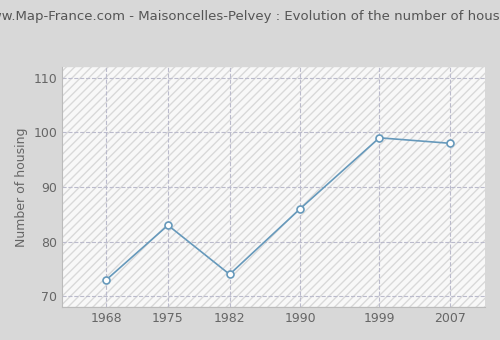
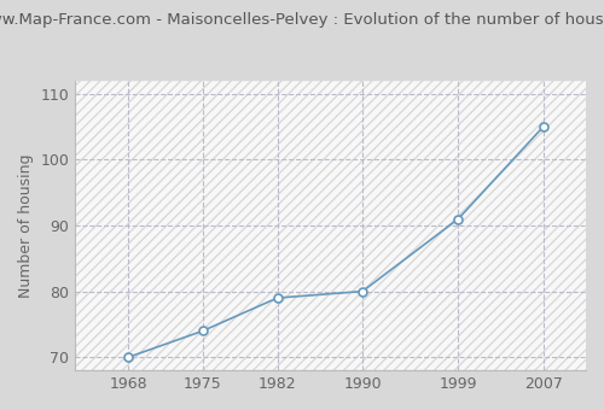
1968: 73 -> 70
1975: 83 -> 74
1982: 74 -> 79
1990: 86 -> 80
1999: 99 -> 91
2007: 98 -> 105
